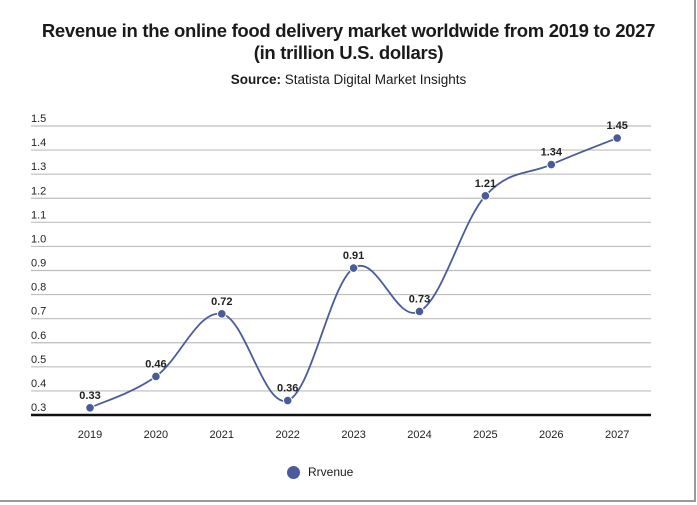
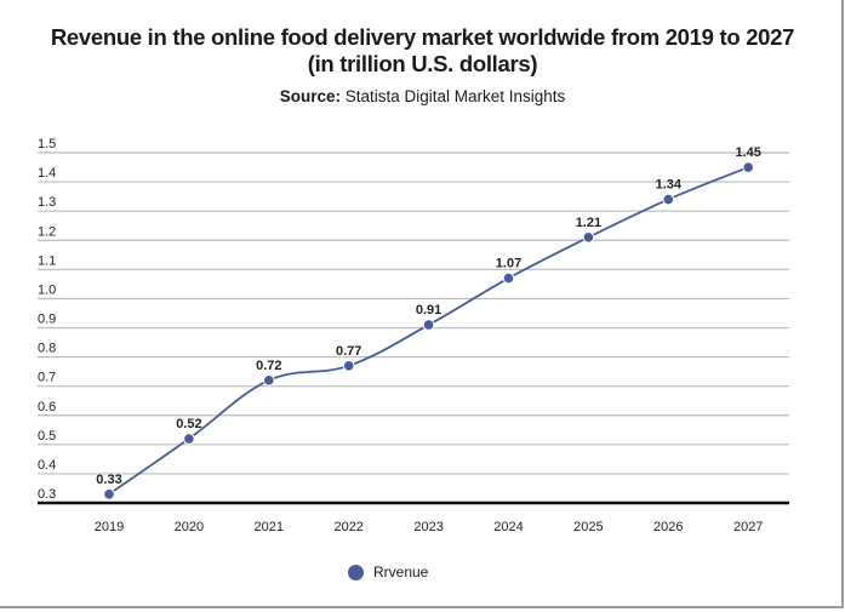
2020: 0.46 -> 0.52
2022: 0.36 -> 0.77
2024: 0.73 -> 1.07
